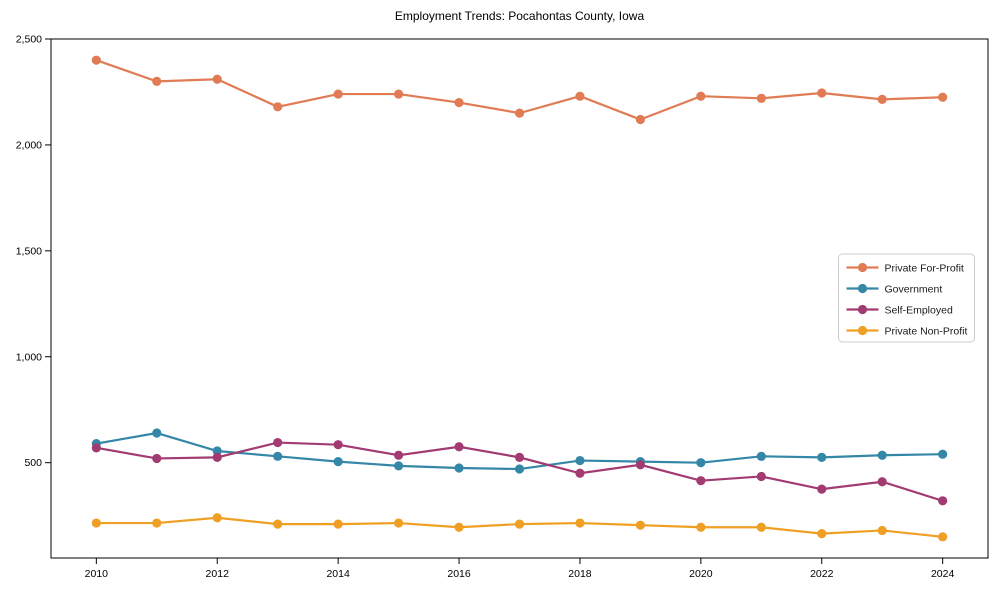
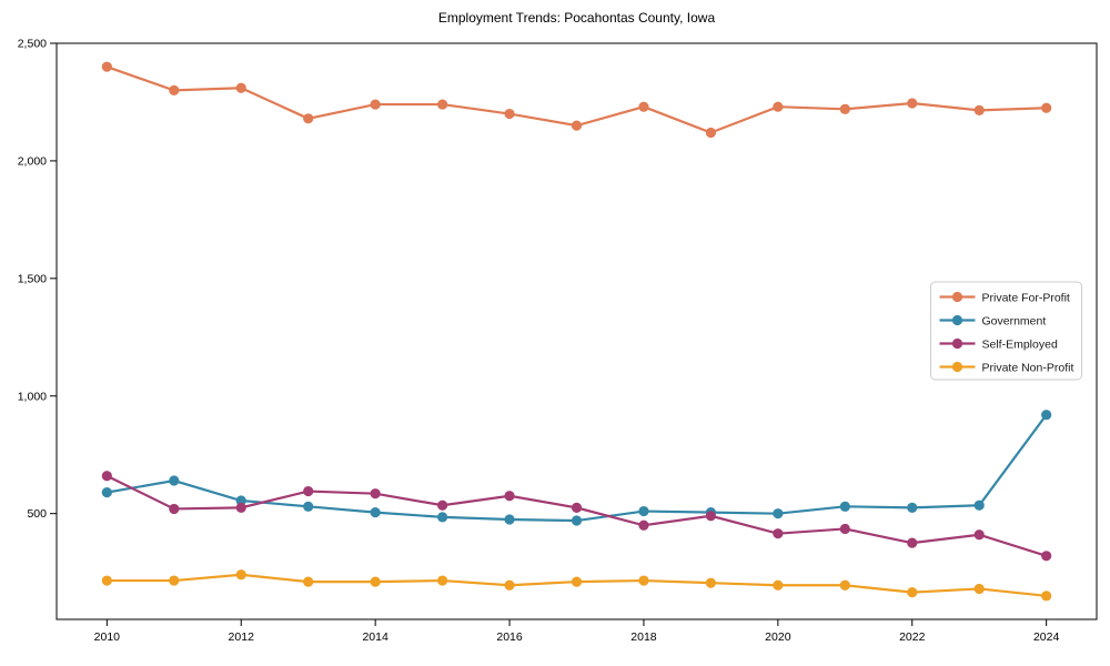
Self-Employed/2010: 570 -> 660
Government/2024: 540 -> 920
